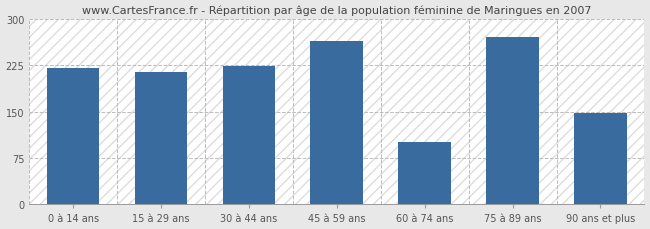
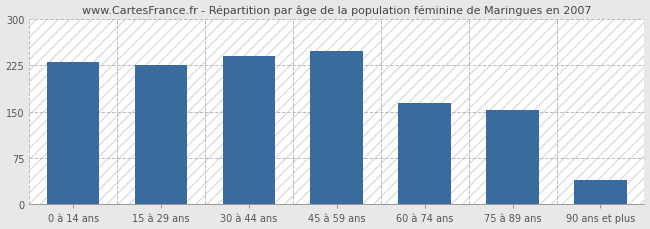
0 à 14 ans: 220 -> 230
15 à 29 ans: 214 -> 225
30 à 44 ans: 224 -> 240
45 à 59 ans: 264 -> 248
60 à 74 ans: 100 -> 163
75 à 89 ans: 270 -> 152
90 ans et plus: 148 -> 40
